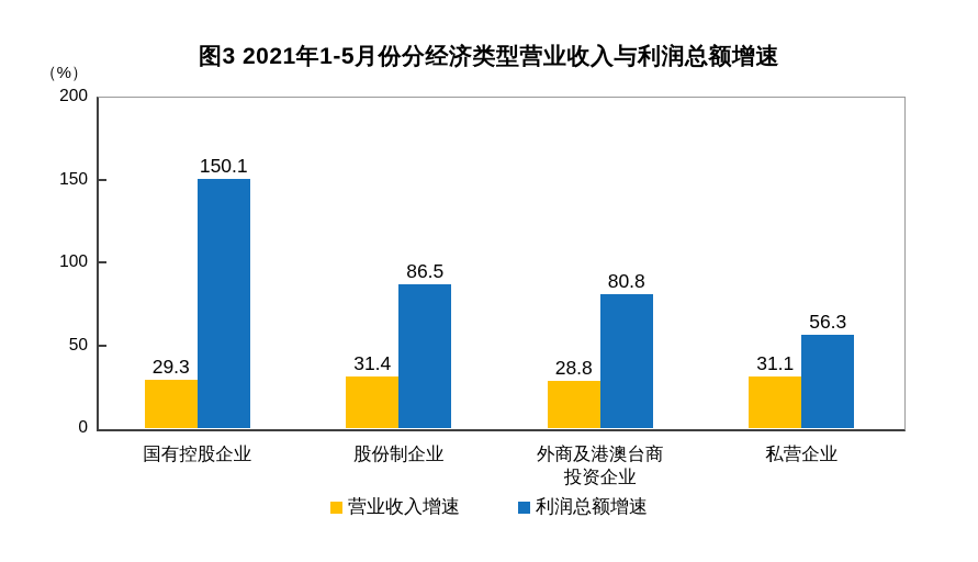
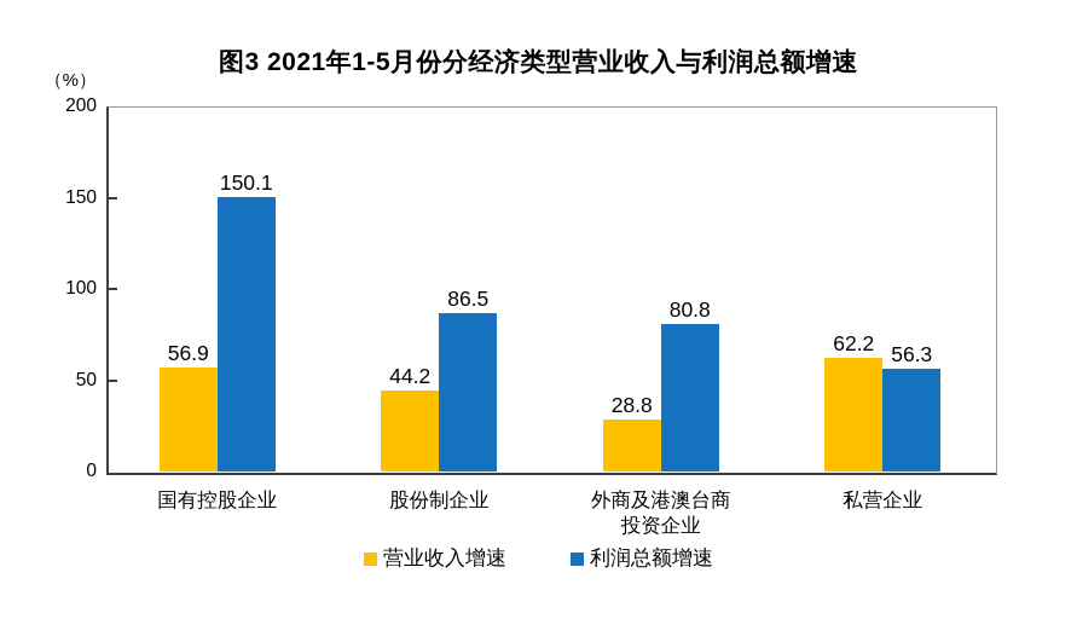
营业收入增速/国有控股企业: 29.3 -> 56.9
营业收入增速/股份制企业: 31.4 -> 44.2
营业收入增速/私营企业: 31.1 -> 62.2
